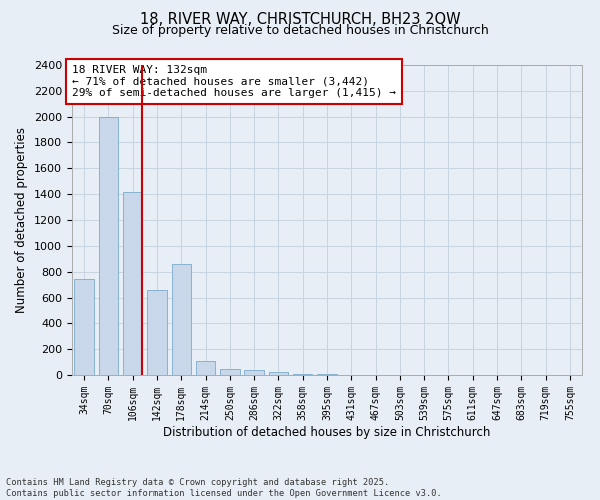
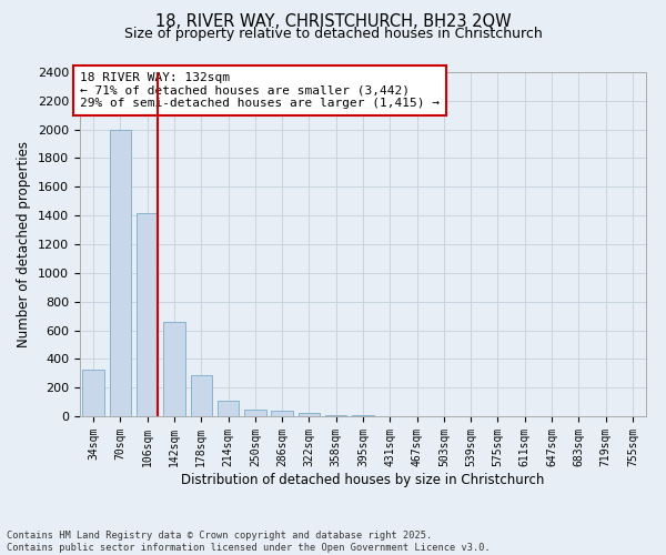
34sqm: 740 -> 320
178sqm: 860 -> 290
